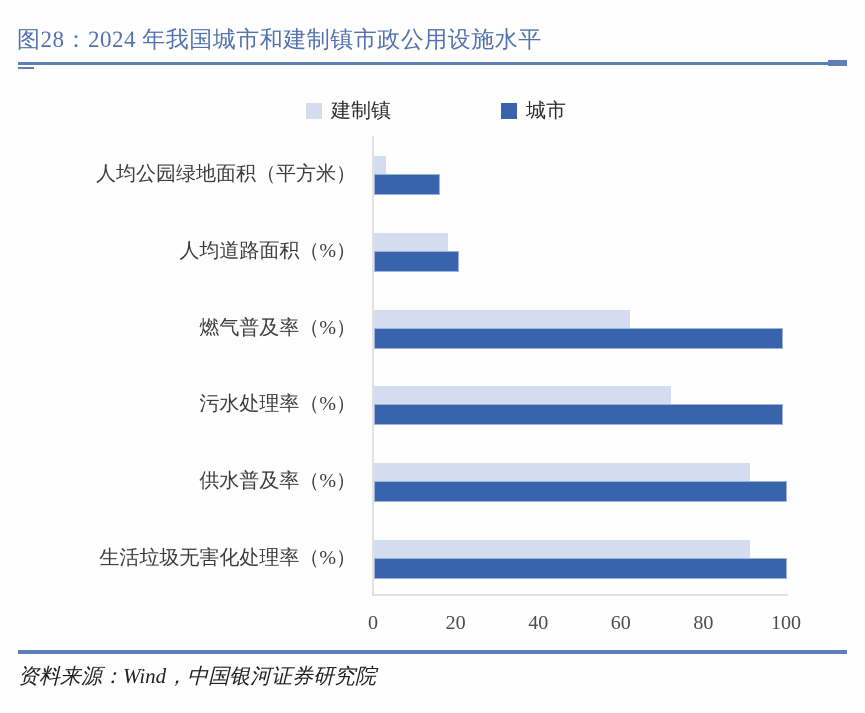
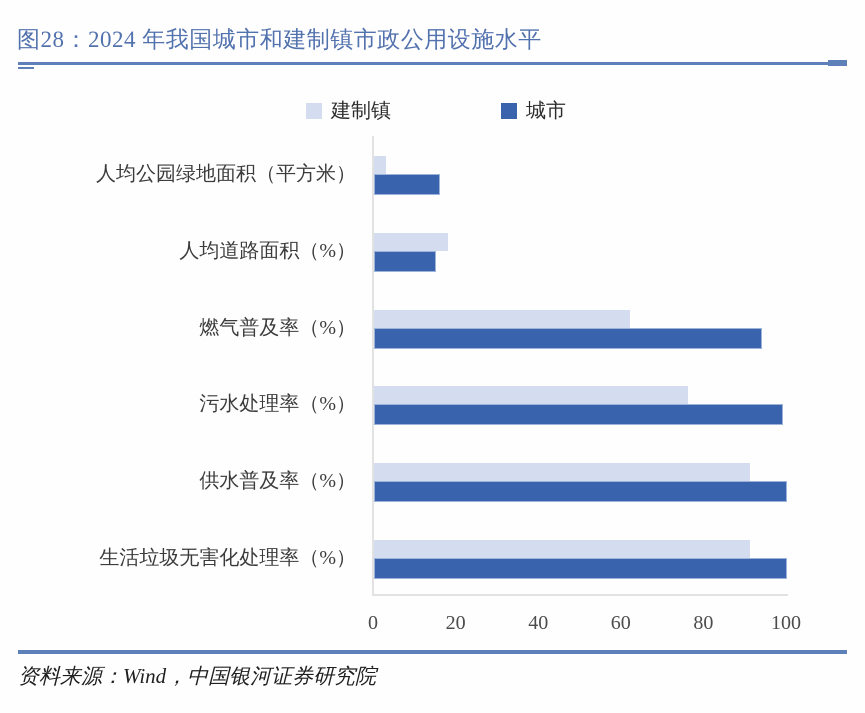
城市/人均道路面积（%）: 20 -> 15
城市/燃气普及率（%）: 99 -> 94
建制镇/污水处理率（%）: 72 -> 76
